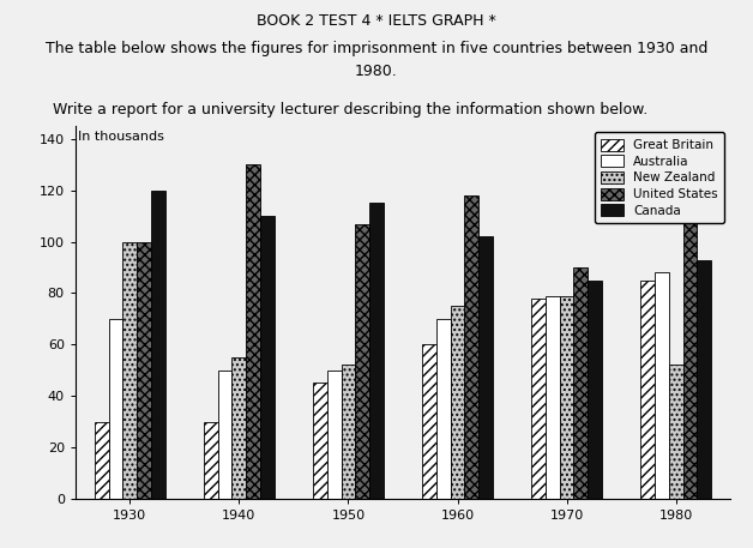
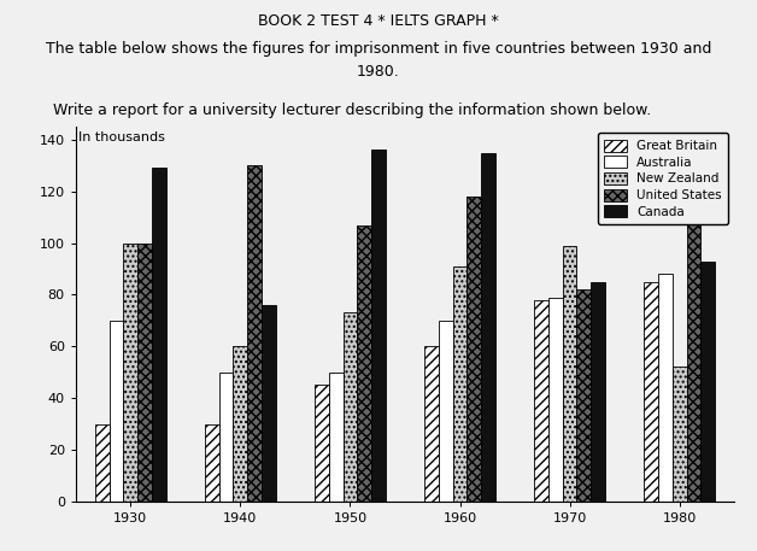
Canada/1930: 120 -> 129
New Zealand/1940: 55 -> 60
Canada/1940: 110 -> 76
New Zealand/1950: 52 -> 73
Canada/1950: 115 -> 136
New Zealand/1960: 75 -> 91
Canada/1960: 102 -> 135
New Zealand/1970: 79 -> 99
United States/1970: 90 -> 82
